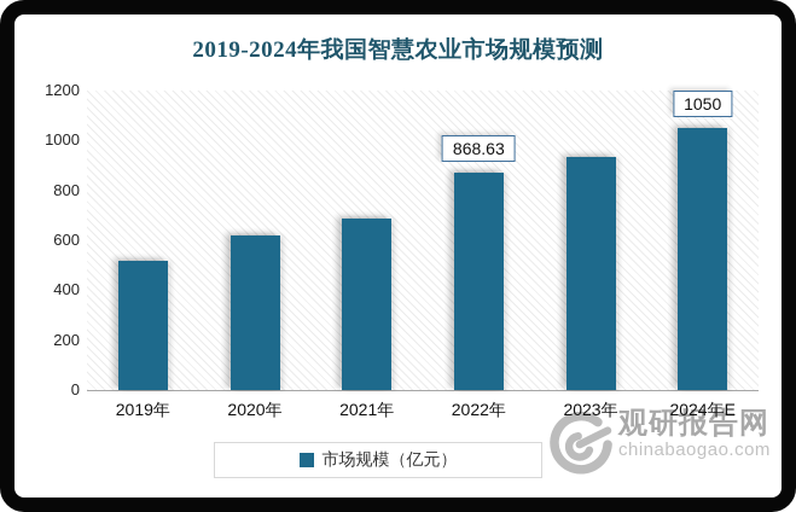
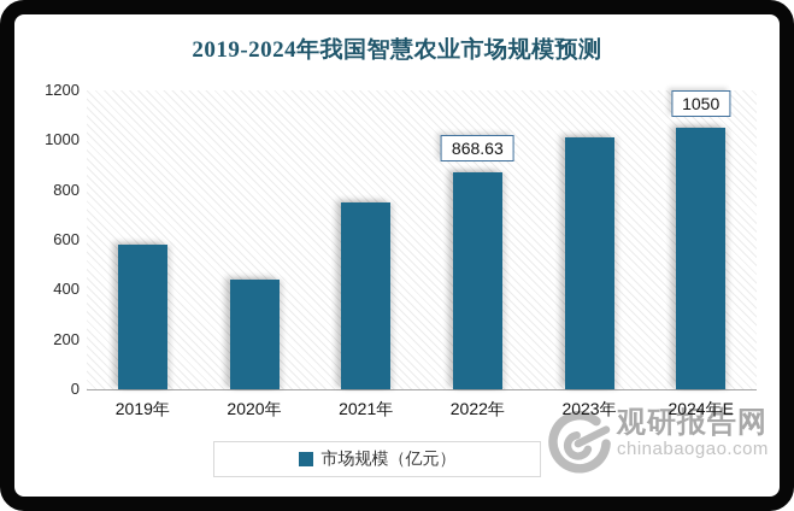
2019年: 520 -> 580
2020年: 620 -> 440
2021年: 680 -> 750
2023年: 940 -> 1010
